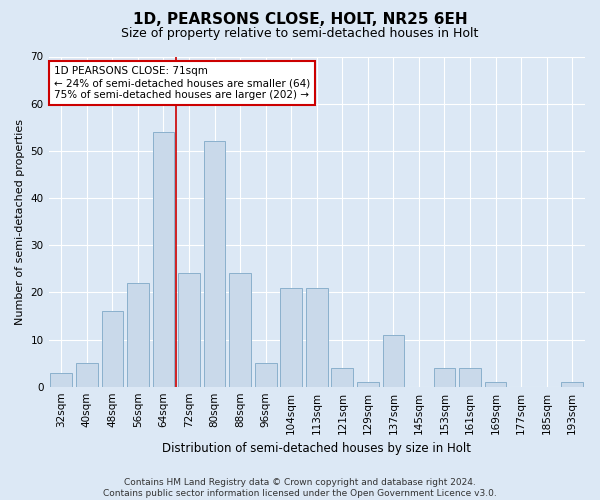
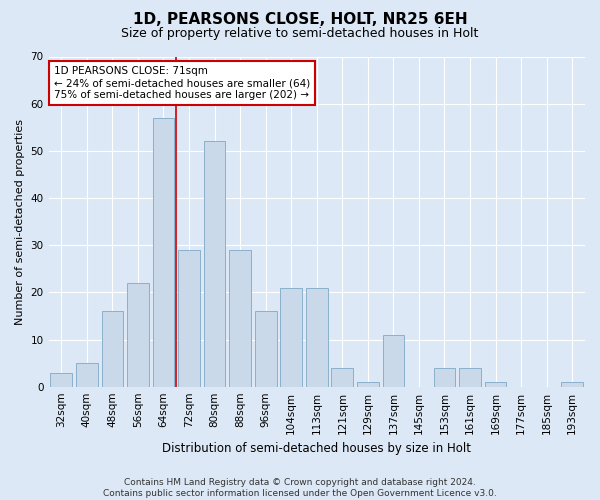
64sqm: 54 -> 57
72sqm: 24 -> 29
88sqm: 24 -> 29
96sqm: 5 -> 16
